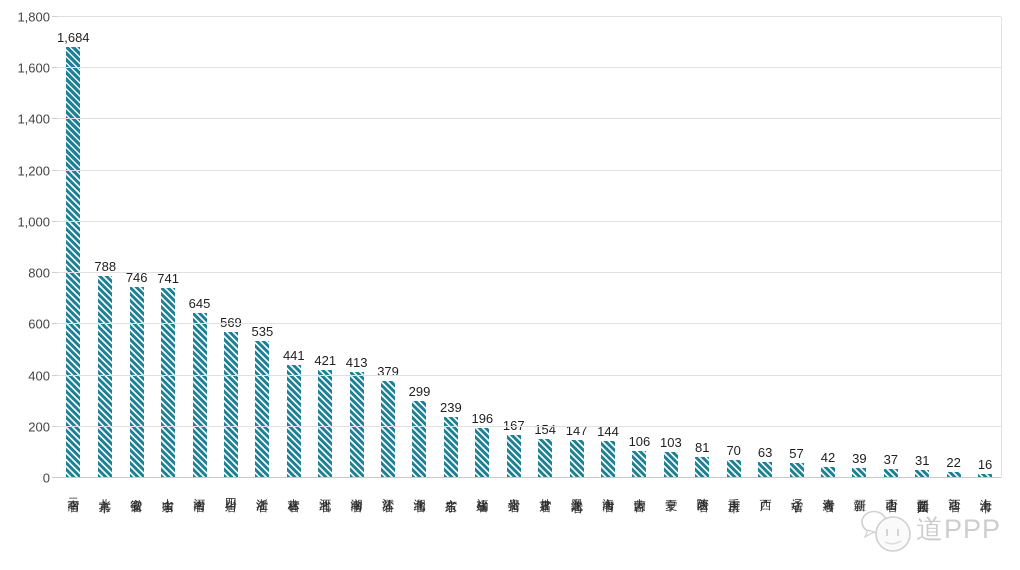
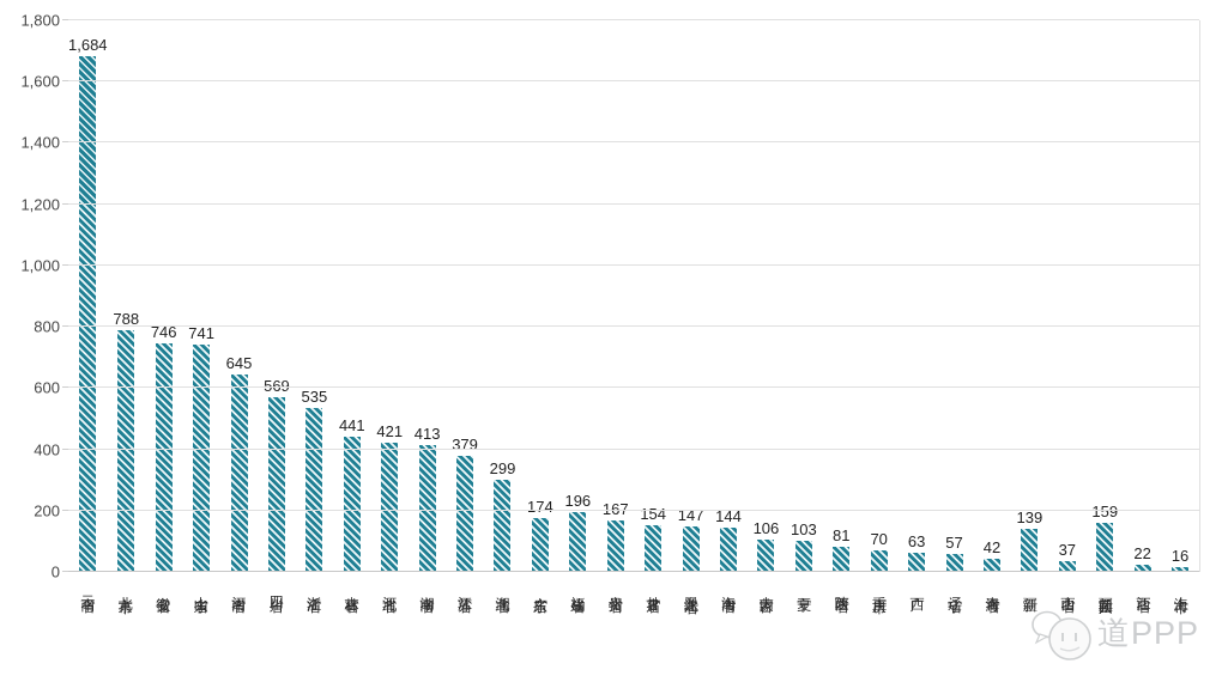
广东省: 239 -> 174
新疆: 39 -> 139
新疆兵团: 31 -> 159
